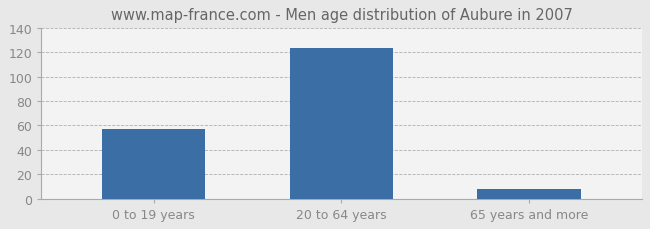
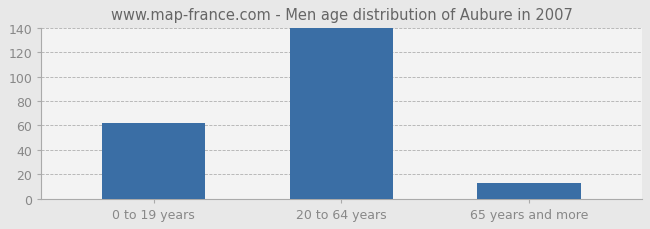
0 to 19 years: 57 -> 62
20 to 64 years: 123 -> 140
65 years and more: 8 -> 13
